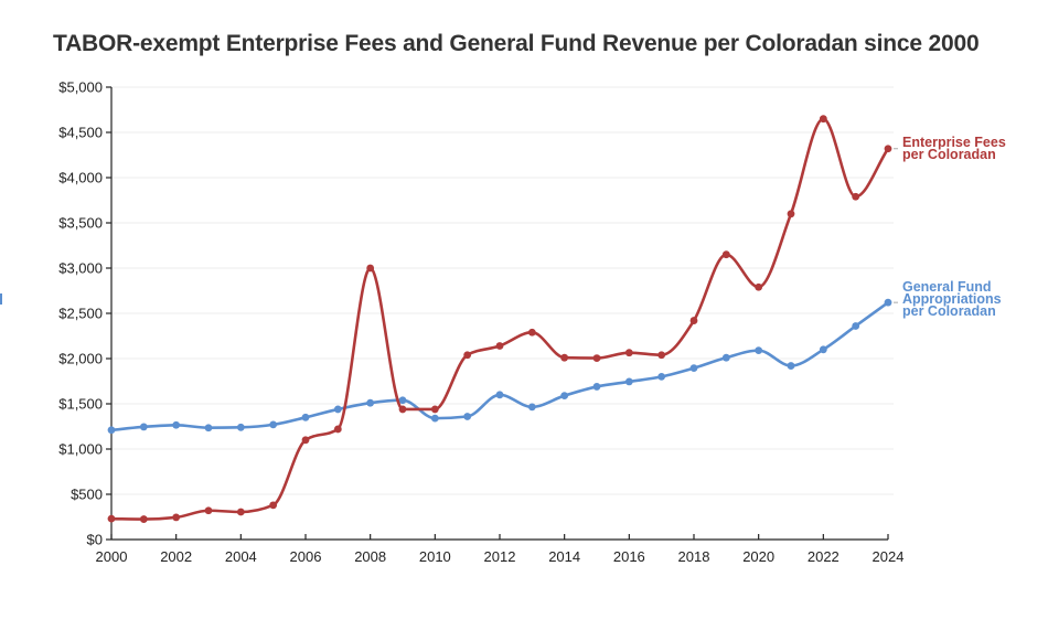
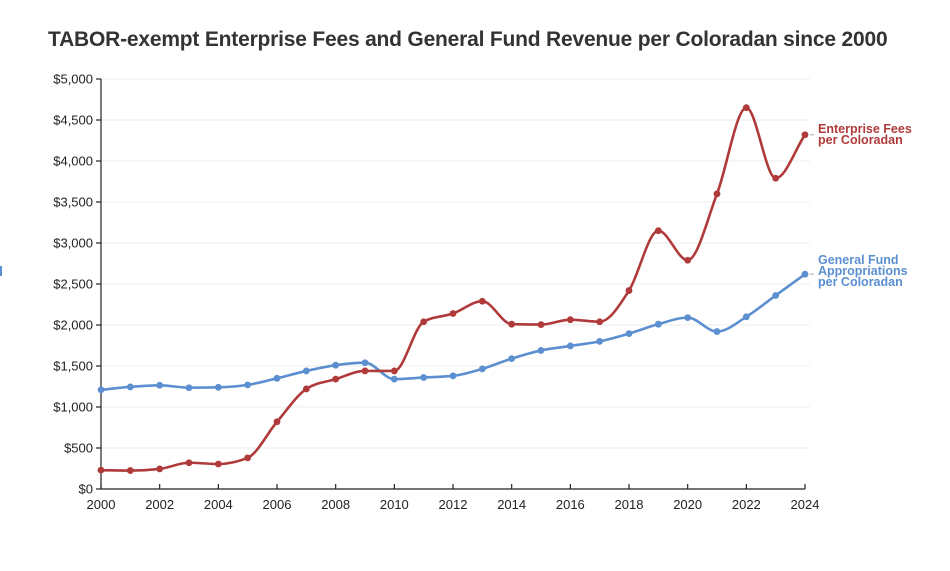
Enterprise Fees per Coloradan/2006: $1100 -> $800
Enterprise Fees per Coloradan/2008: $3000 -> $1300
General Fund Appropriations per Coloradan/2012: $1600 -> $1400
